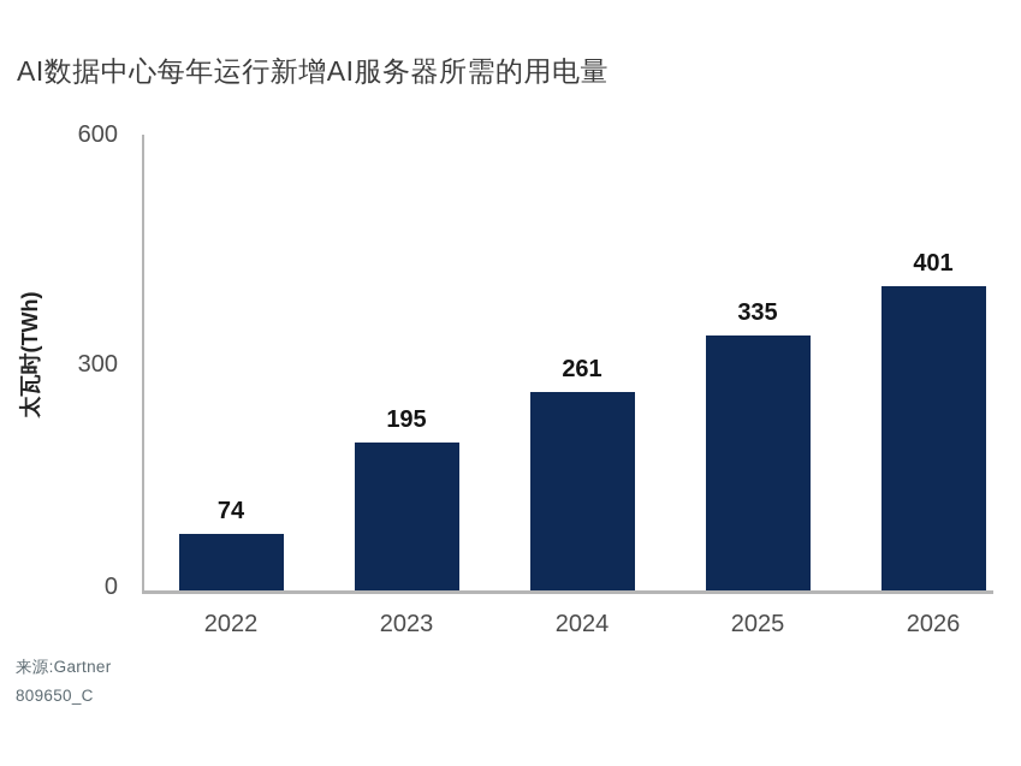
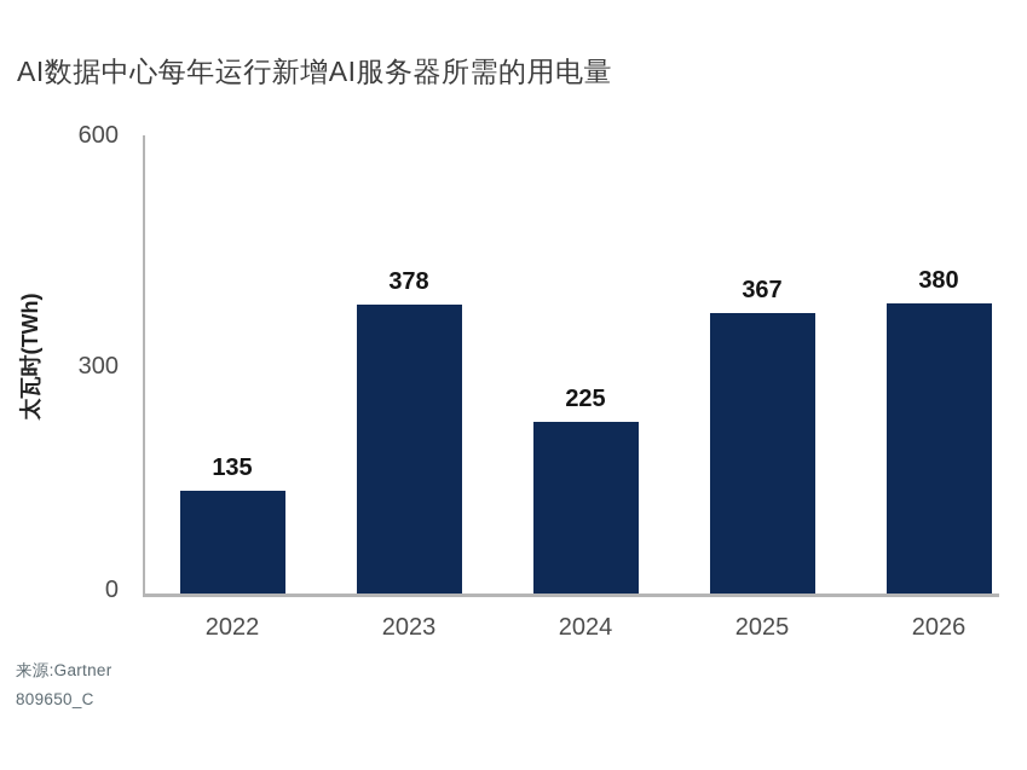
2022: 74 -> 135
2023: 195 -> 378
2024: 261 -> 225
2025: 335 -> 367
2026: 401 -> 380
